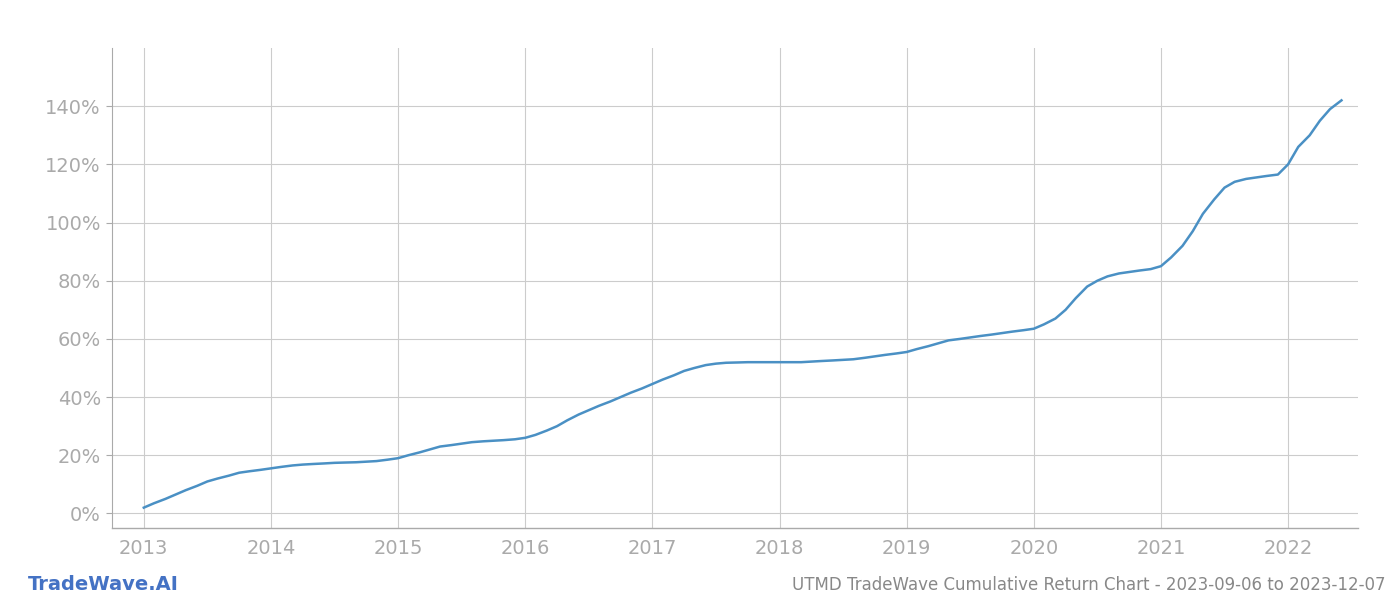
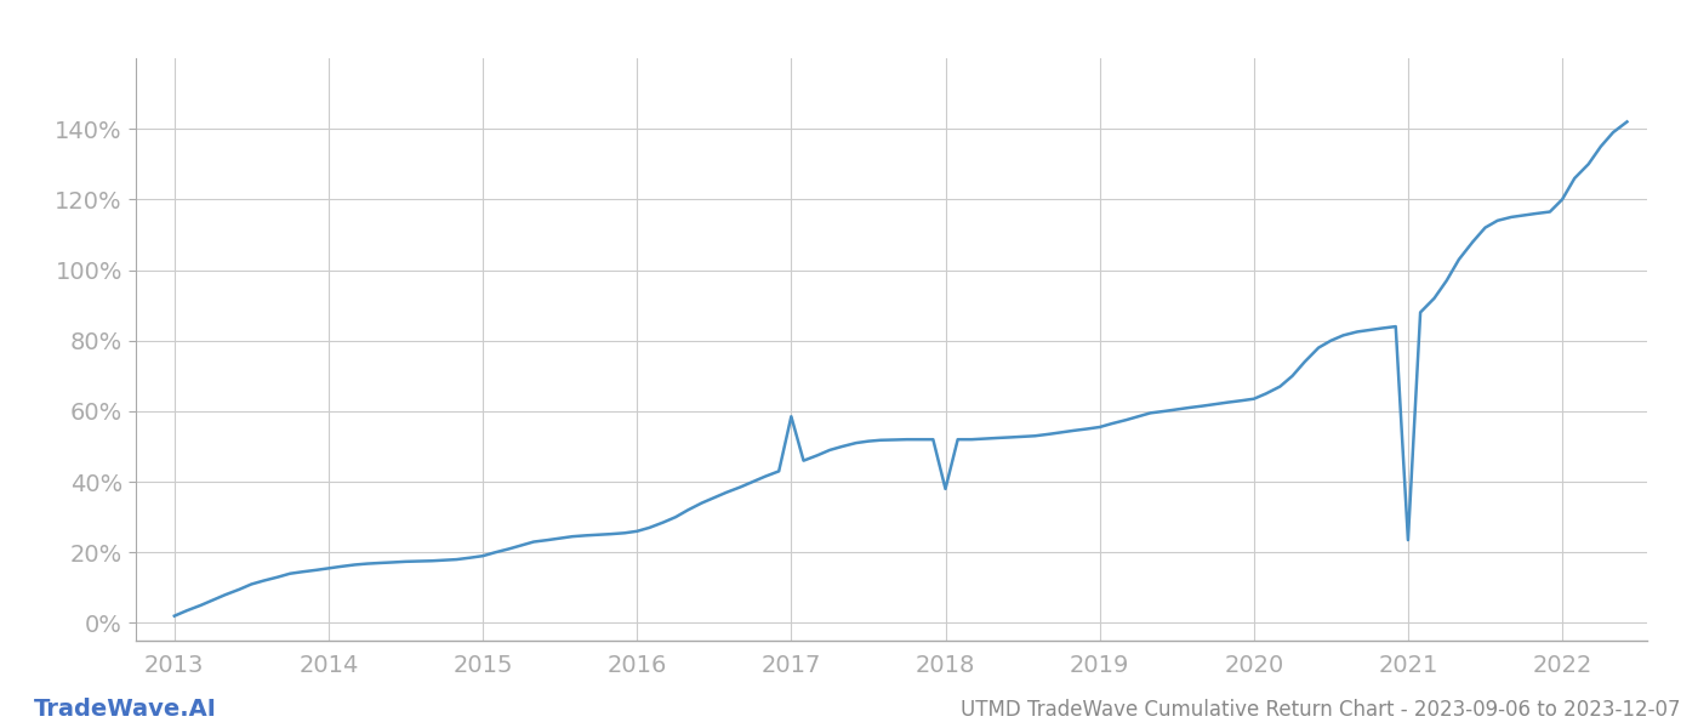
2017: 44.5% -> 58.5%
2018: 52.0% -> 38.0%
2021: 85.0% -> 23.5%
